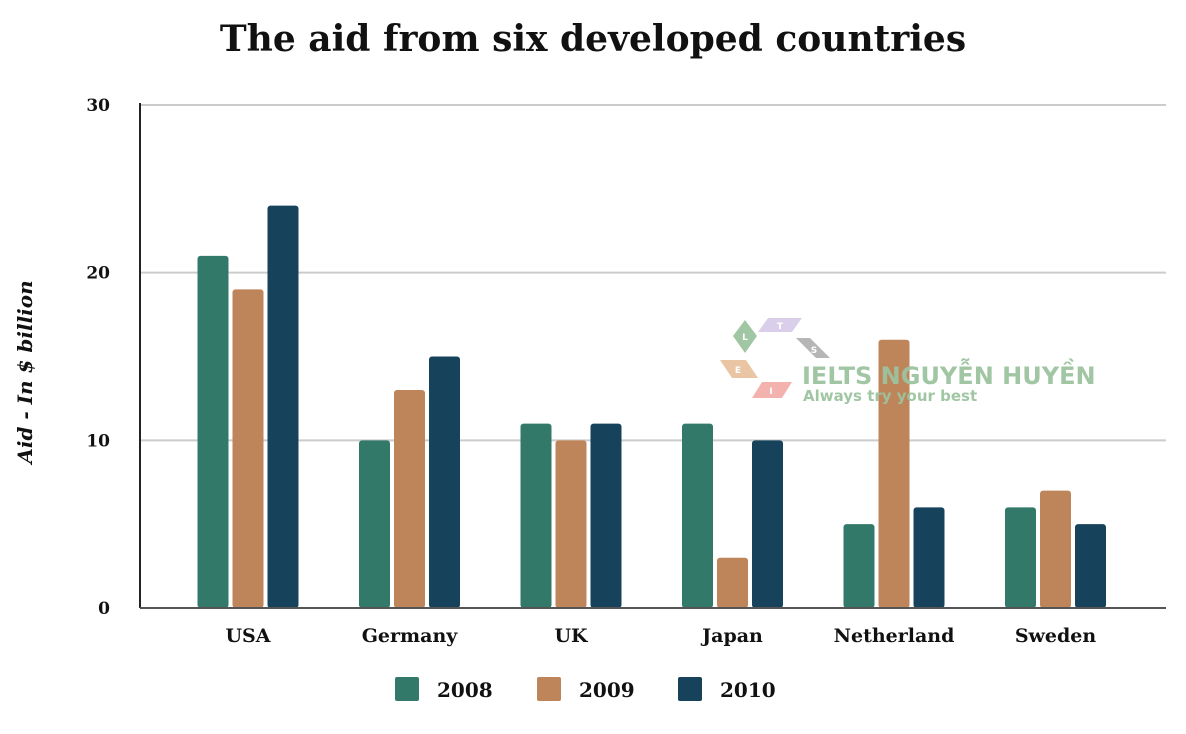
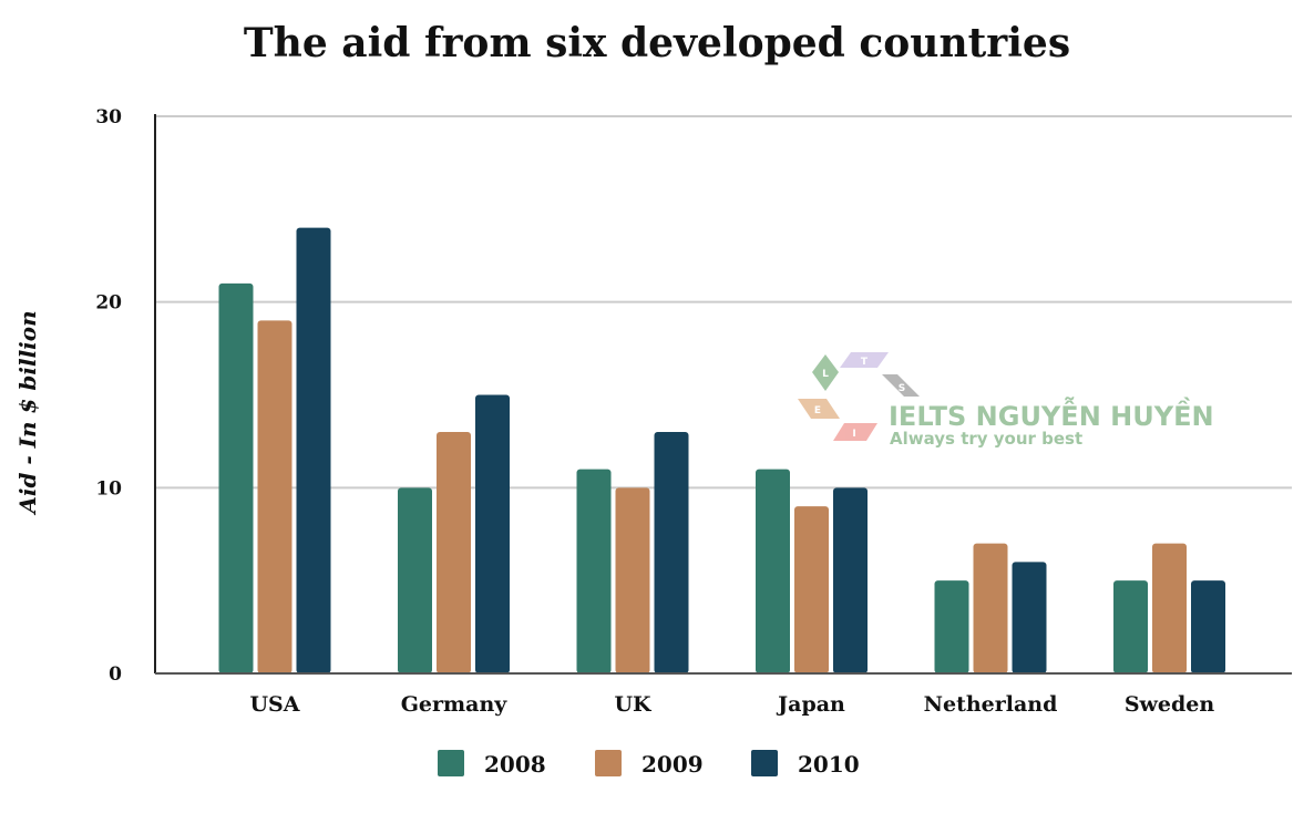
2010/UK: 11 -> 13
2009/Japan: 3 -> 9
2009/Netherland: 16 -> 7
2008/Sweden: 6 -> 5
